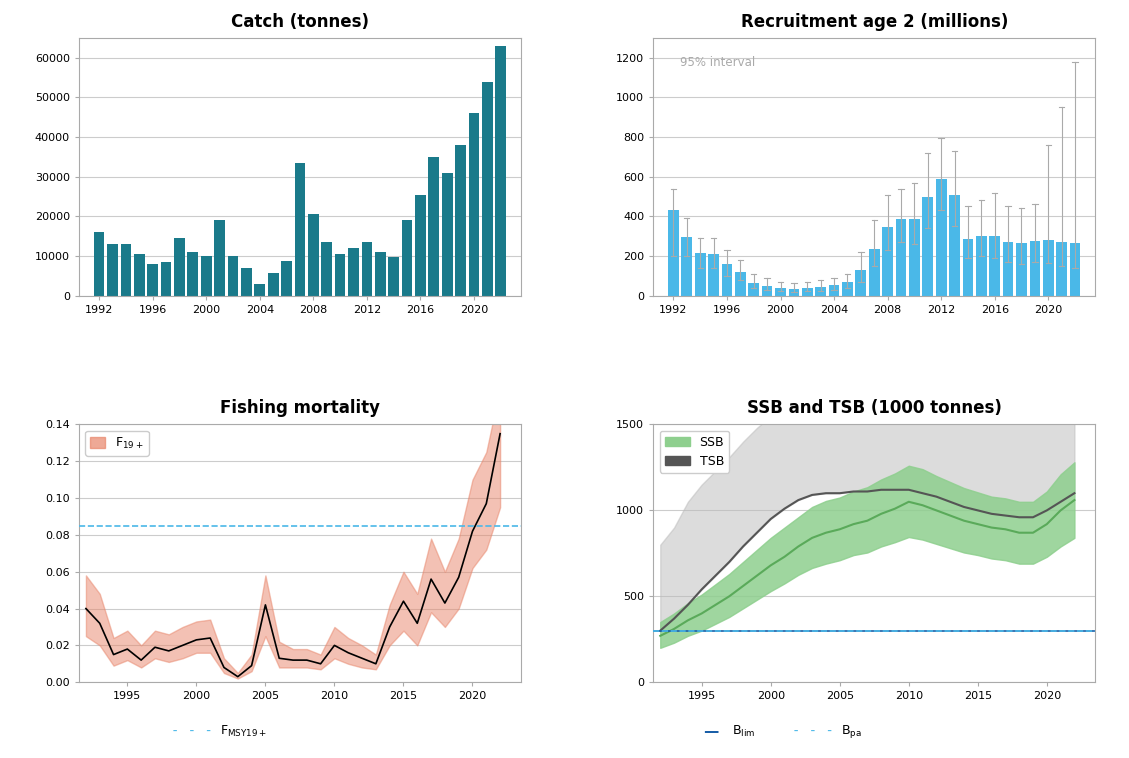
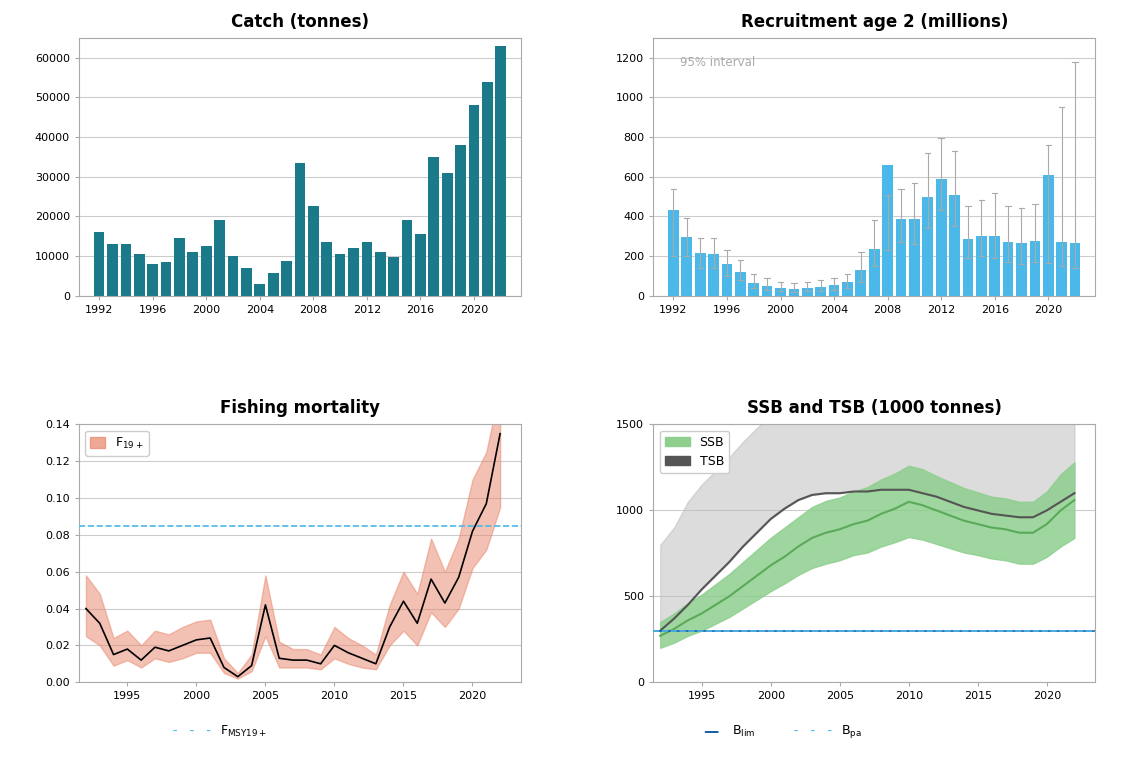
Catch (tonnes)/2000: 10000 -> 12500
Catch (tonnes)/2008: 20500 -> 22500
Catch (tonnes)/2016: 25500 -> 15500
Catch (tonnes)/2020: 46000 -> 48000
Recruitment age 2 (millions)/2008: 340 -> 660
Recruitment age 2 (millions)/2020: 280 -> 610
